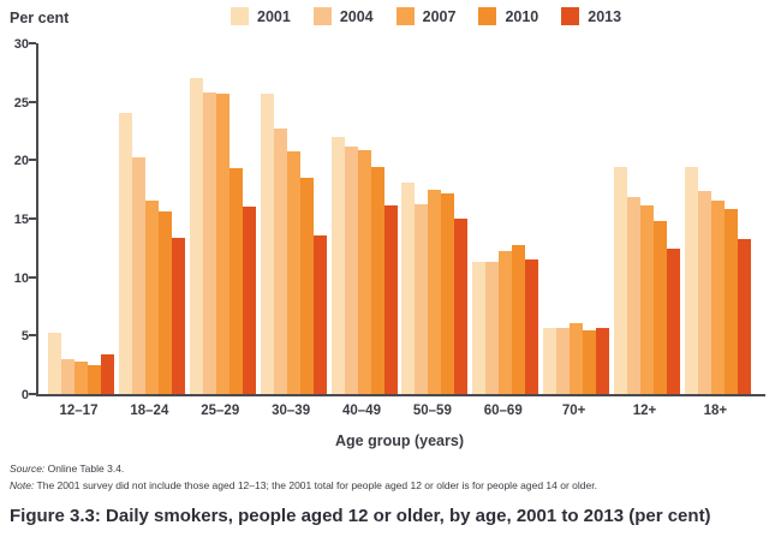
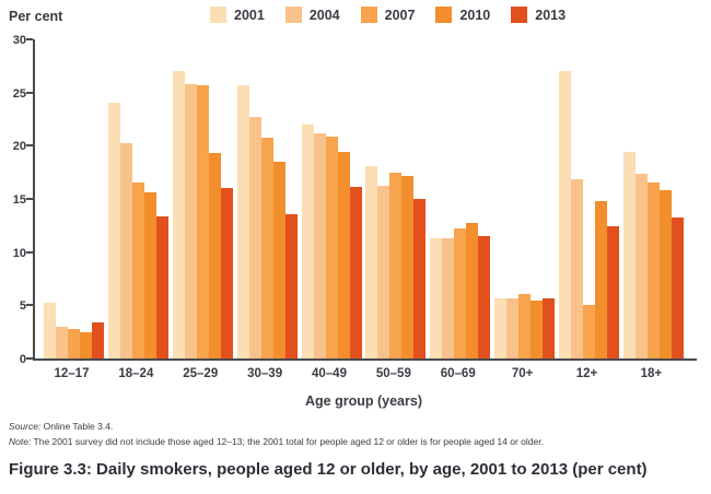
2001/12+: 19 -> 27
2007/12+: 16 -> 5
